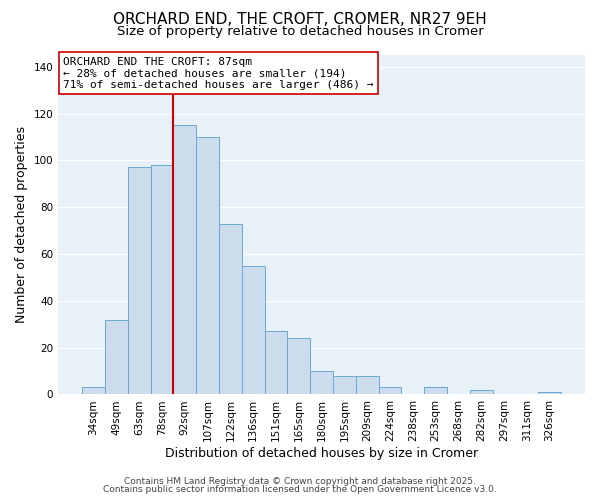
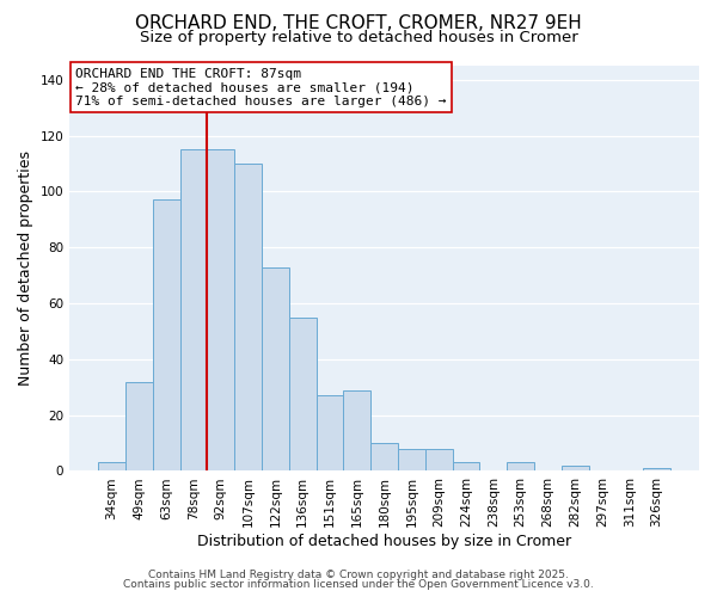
78sqm: 98 -> 115
165sqm: 24 -> 29
